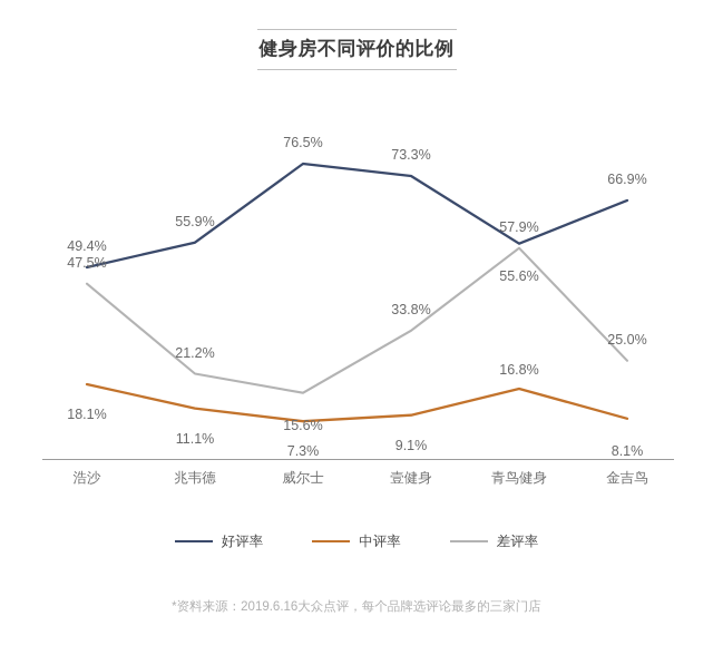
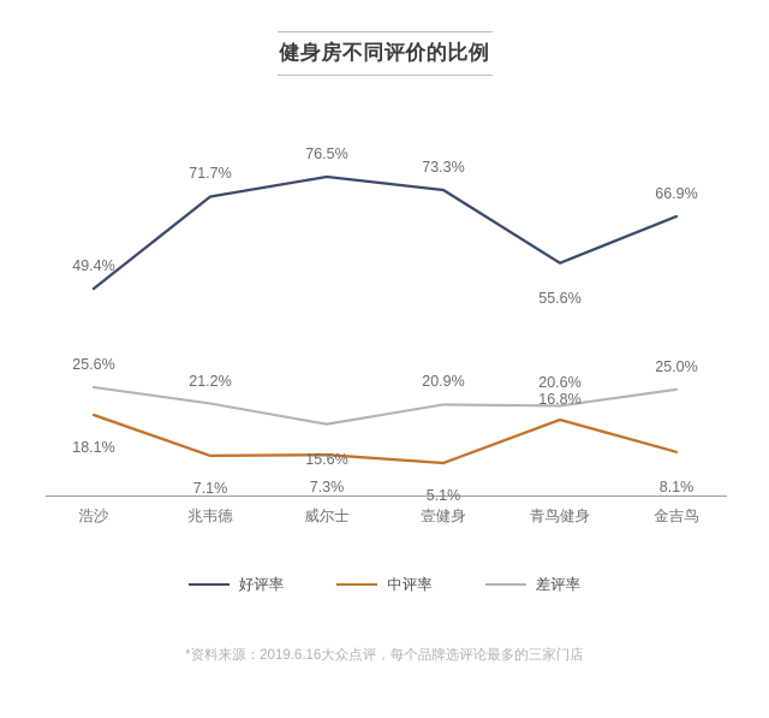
差评率/浩沙: 47.5% -> 25.6%
好评率/兆韦德: 55.9% -> 71.7%
中评率/兆韦德: 11.1% -> 7.1%
中评率/壹健身: 9.1% -> 5.1%
差评率/壹健身: 33.8% -> 20.9%
差评率/青鸟健身: 57.9% -> 20.6%
